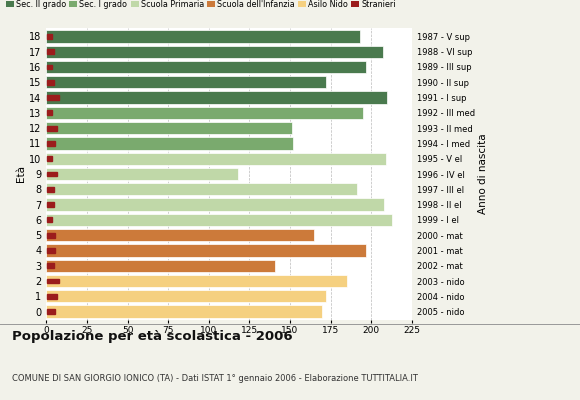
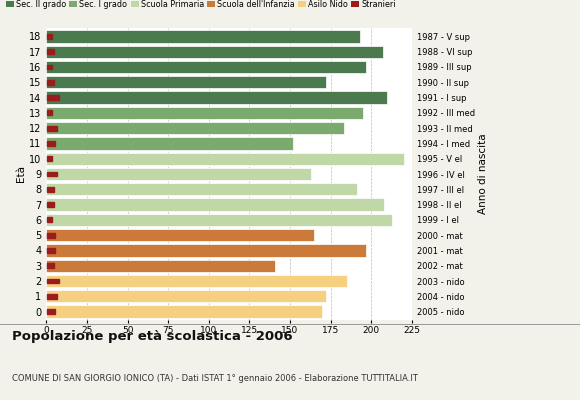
12: 151 -> 183
10: 209 -> 220
9: 118 -> 163
